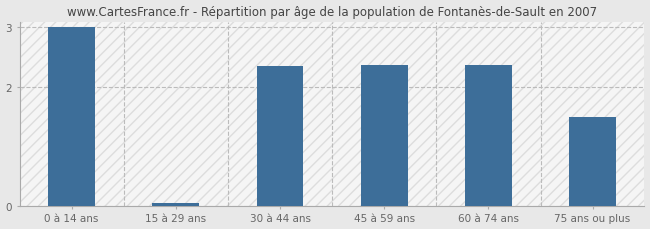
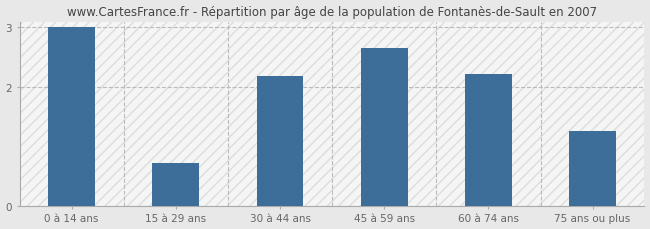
15 à 29 ans: 0.05 -> 0.72
30 à 44 ans: 2.35 -> 2.18
45 à 59 ans: 2.37 -> 2.66
60 à 74 ans: 2.36 -> 2.22
75 ans ou plus: 1.50 -> 1.26
